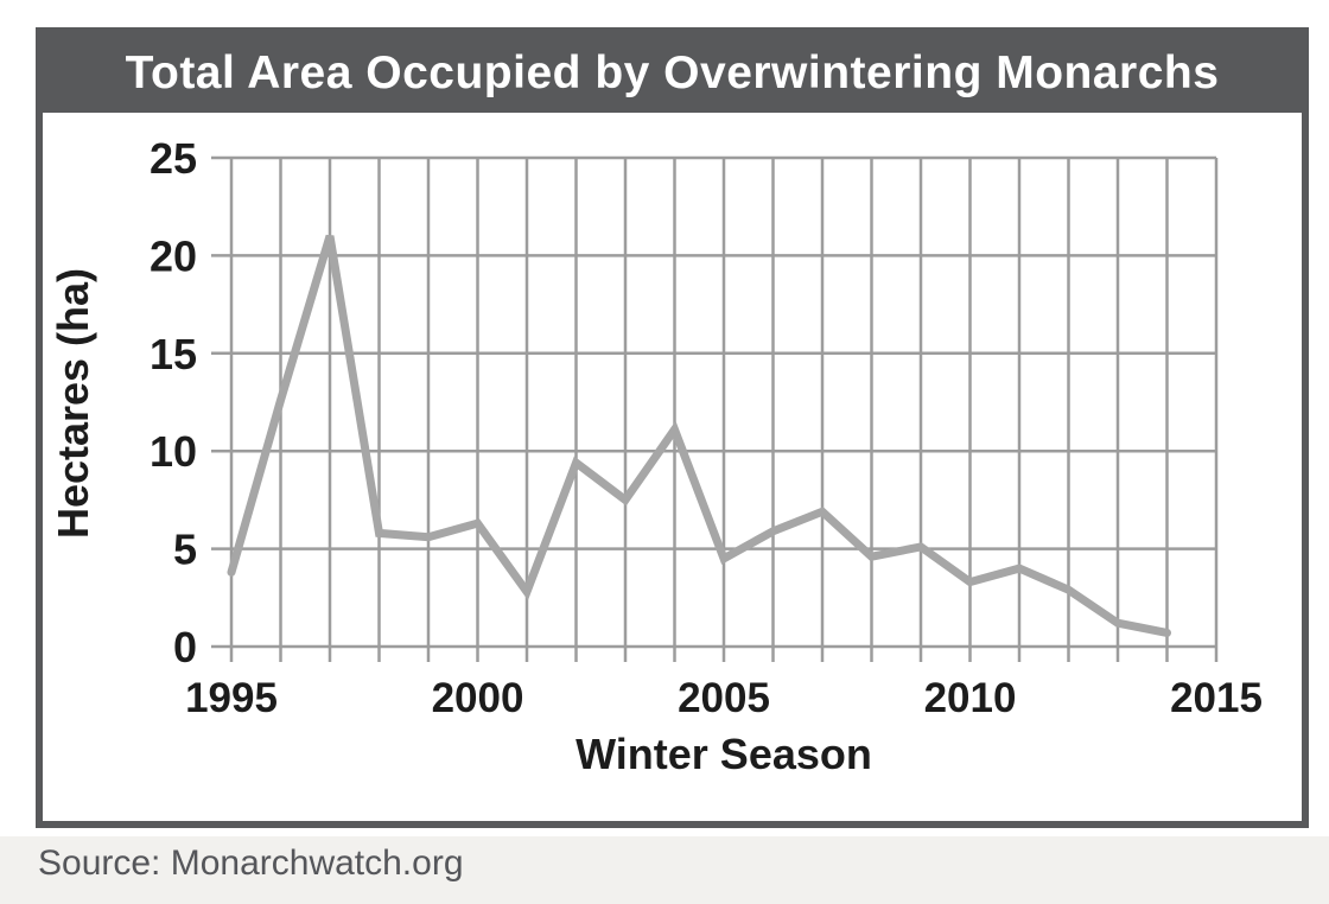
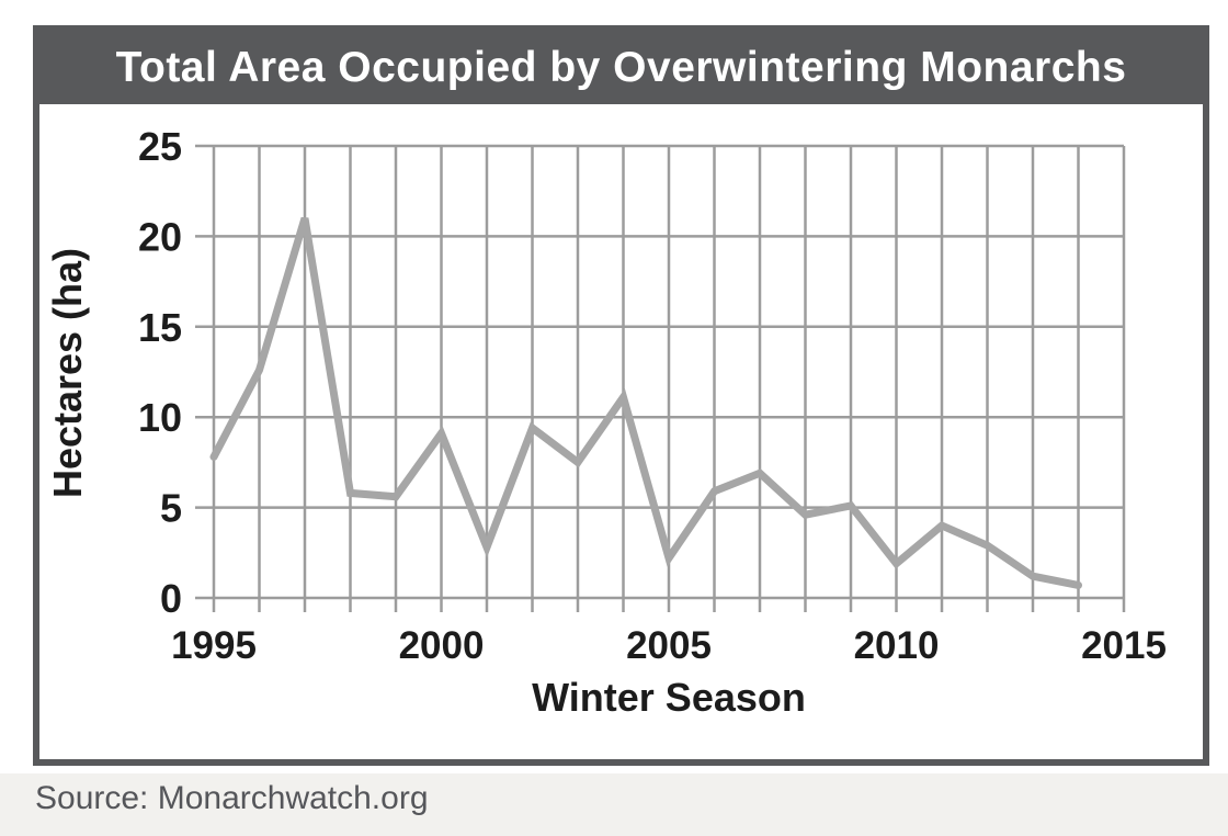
1995: 3.8 -> 7.8
2000: 6.3 -> 9.1
2005: 4.5 -> 2.2
2010: 3.3 -> 1.9
